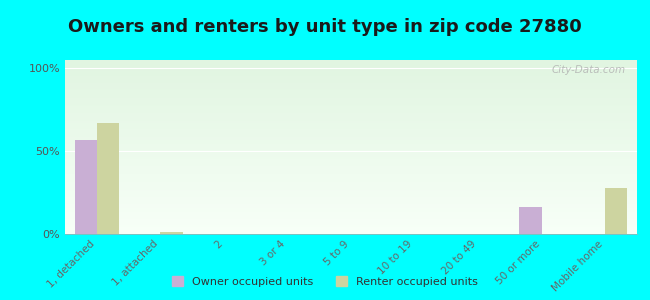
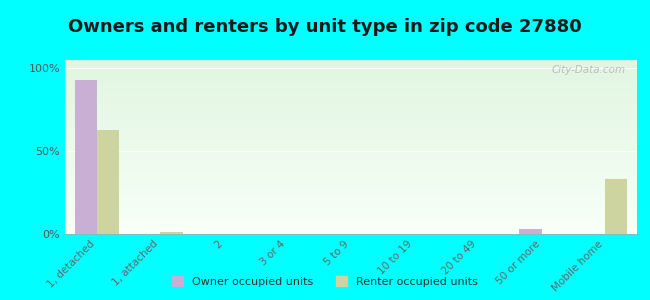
Owner occupied units/1, detached: 57% -> 93%
Renter occupied units/1, detached: 67% -> 63%
Owner occupied units/50 or more: 16% -> 3%
Renter occupied units/Mobile home: 28% -> 33%
